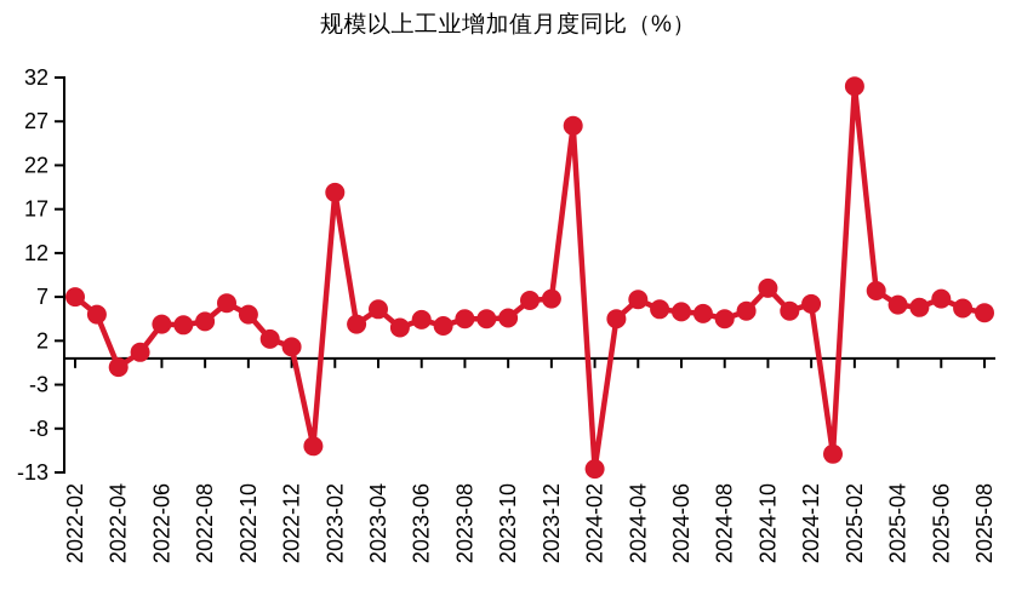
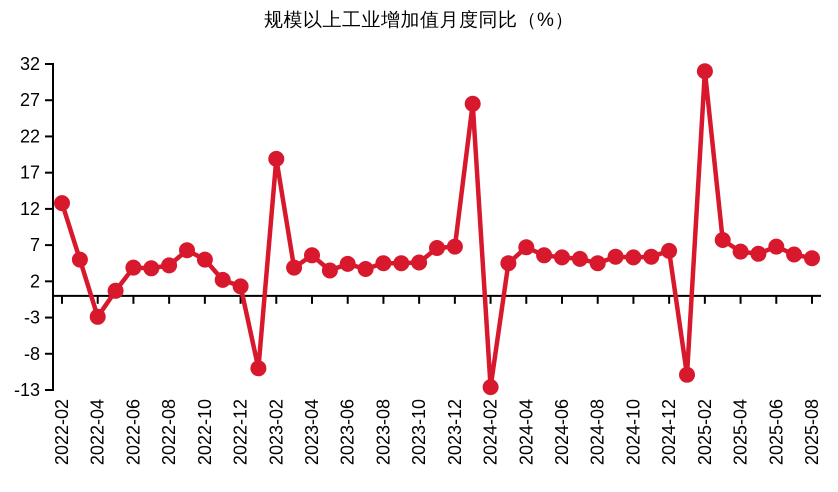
2022-02: 7 -> 13
2022-04: -1 -> -3
2024-10: 8 -> 5
